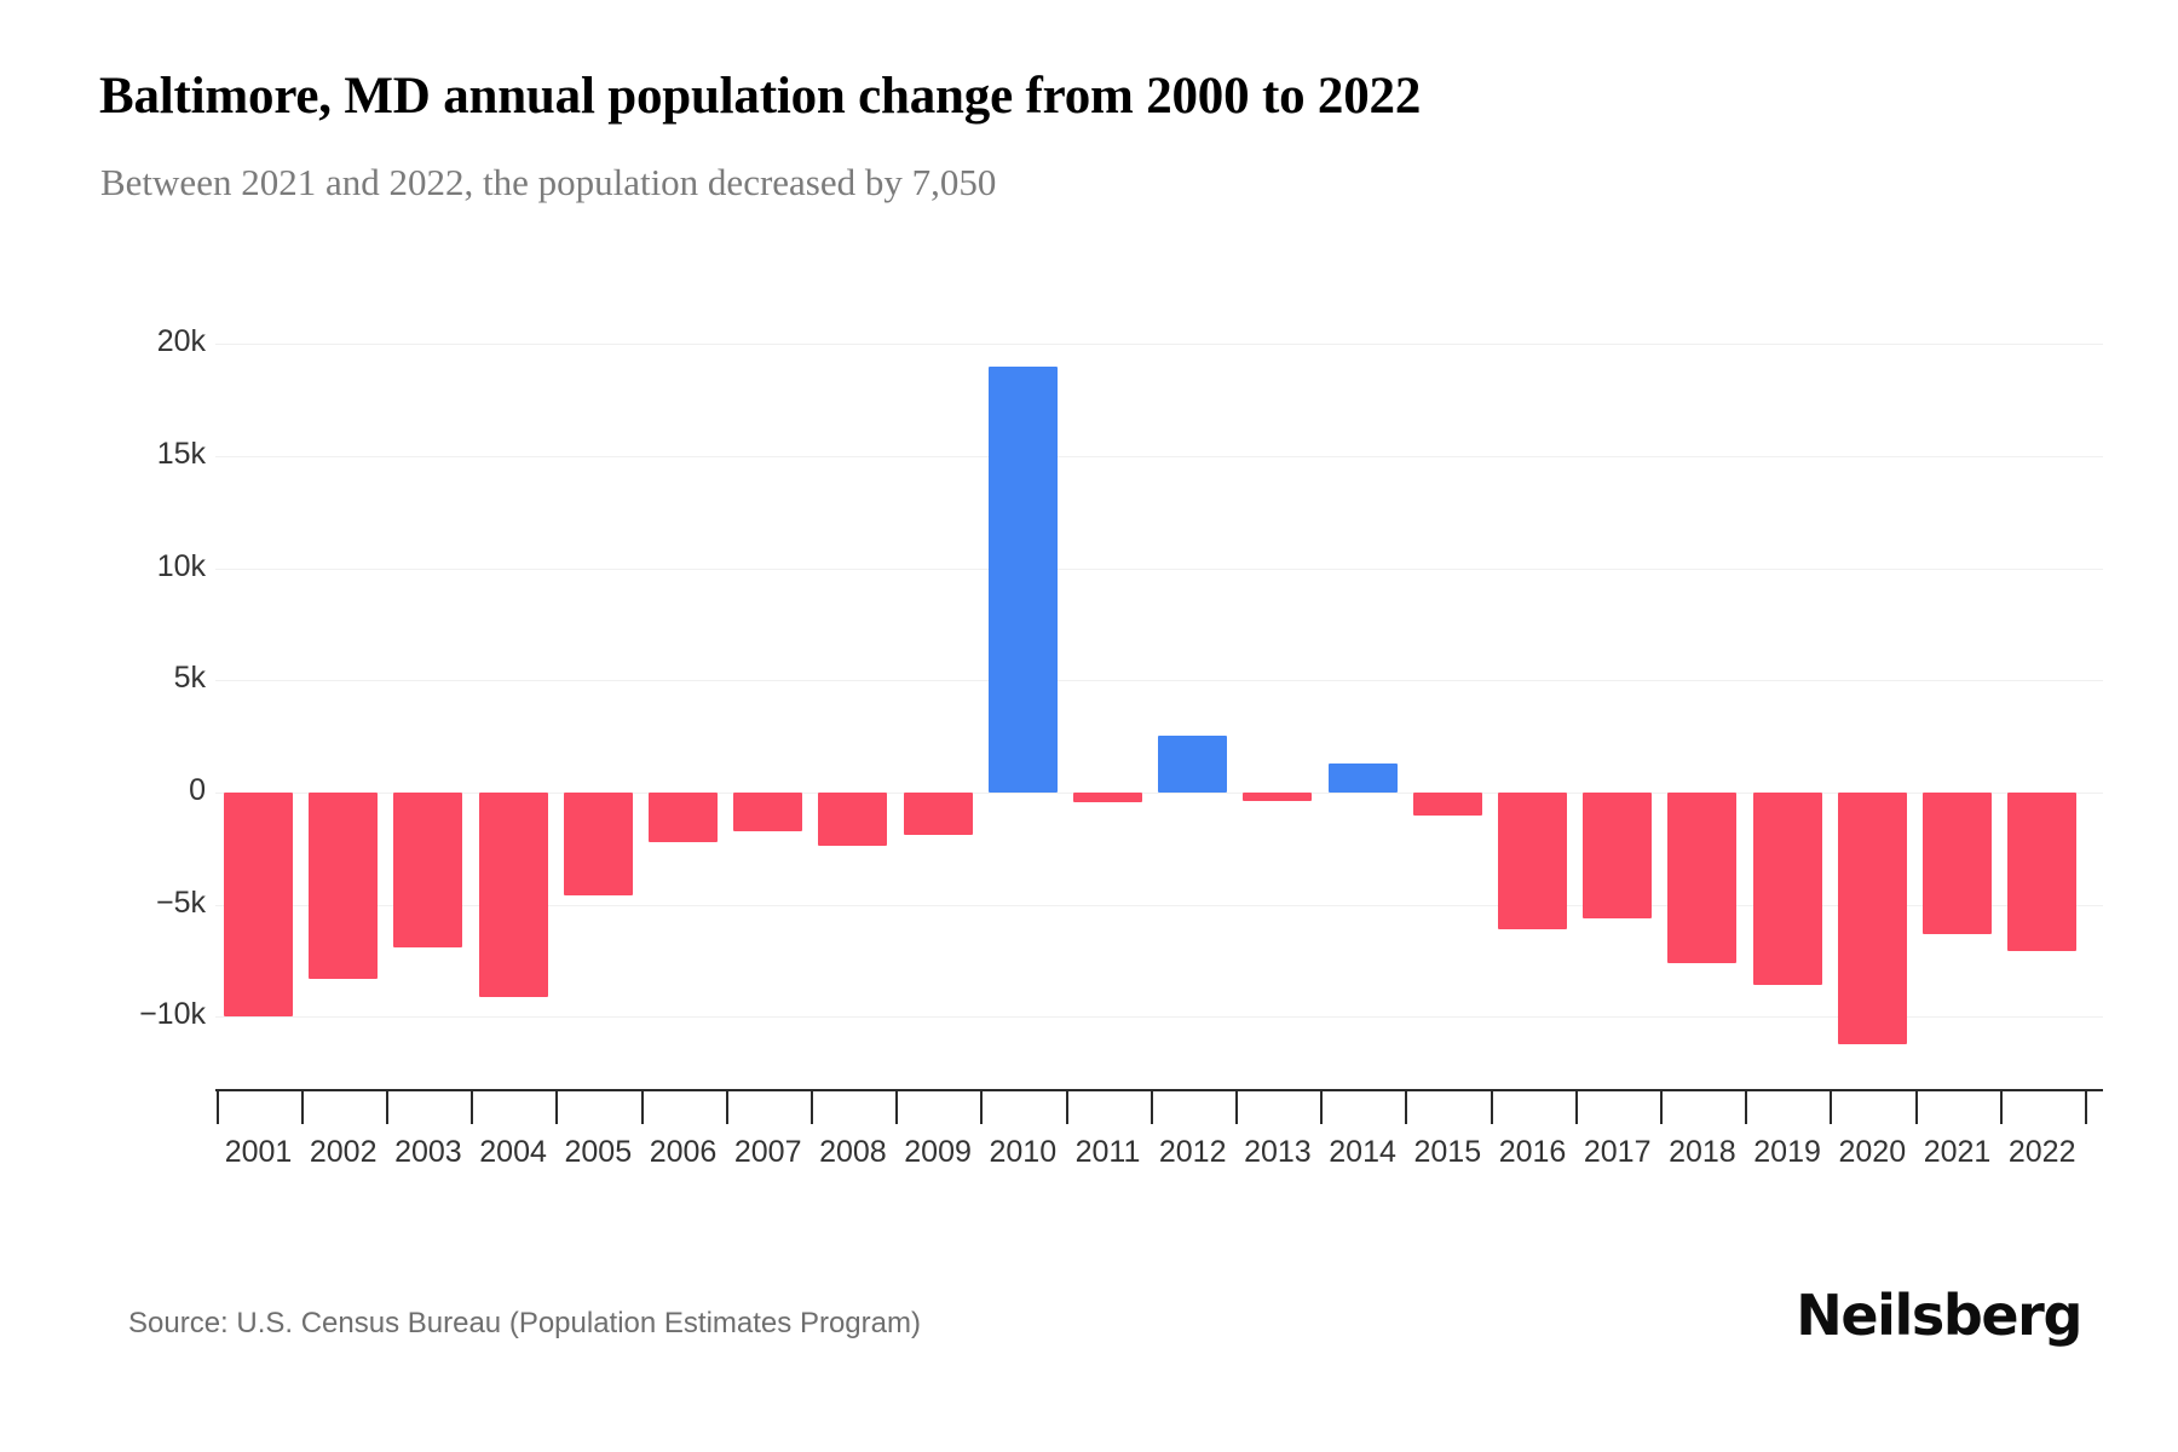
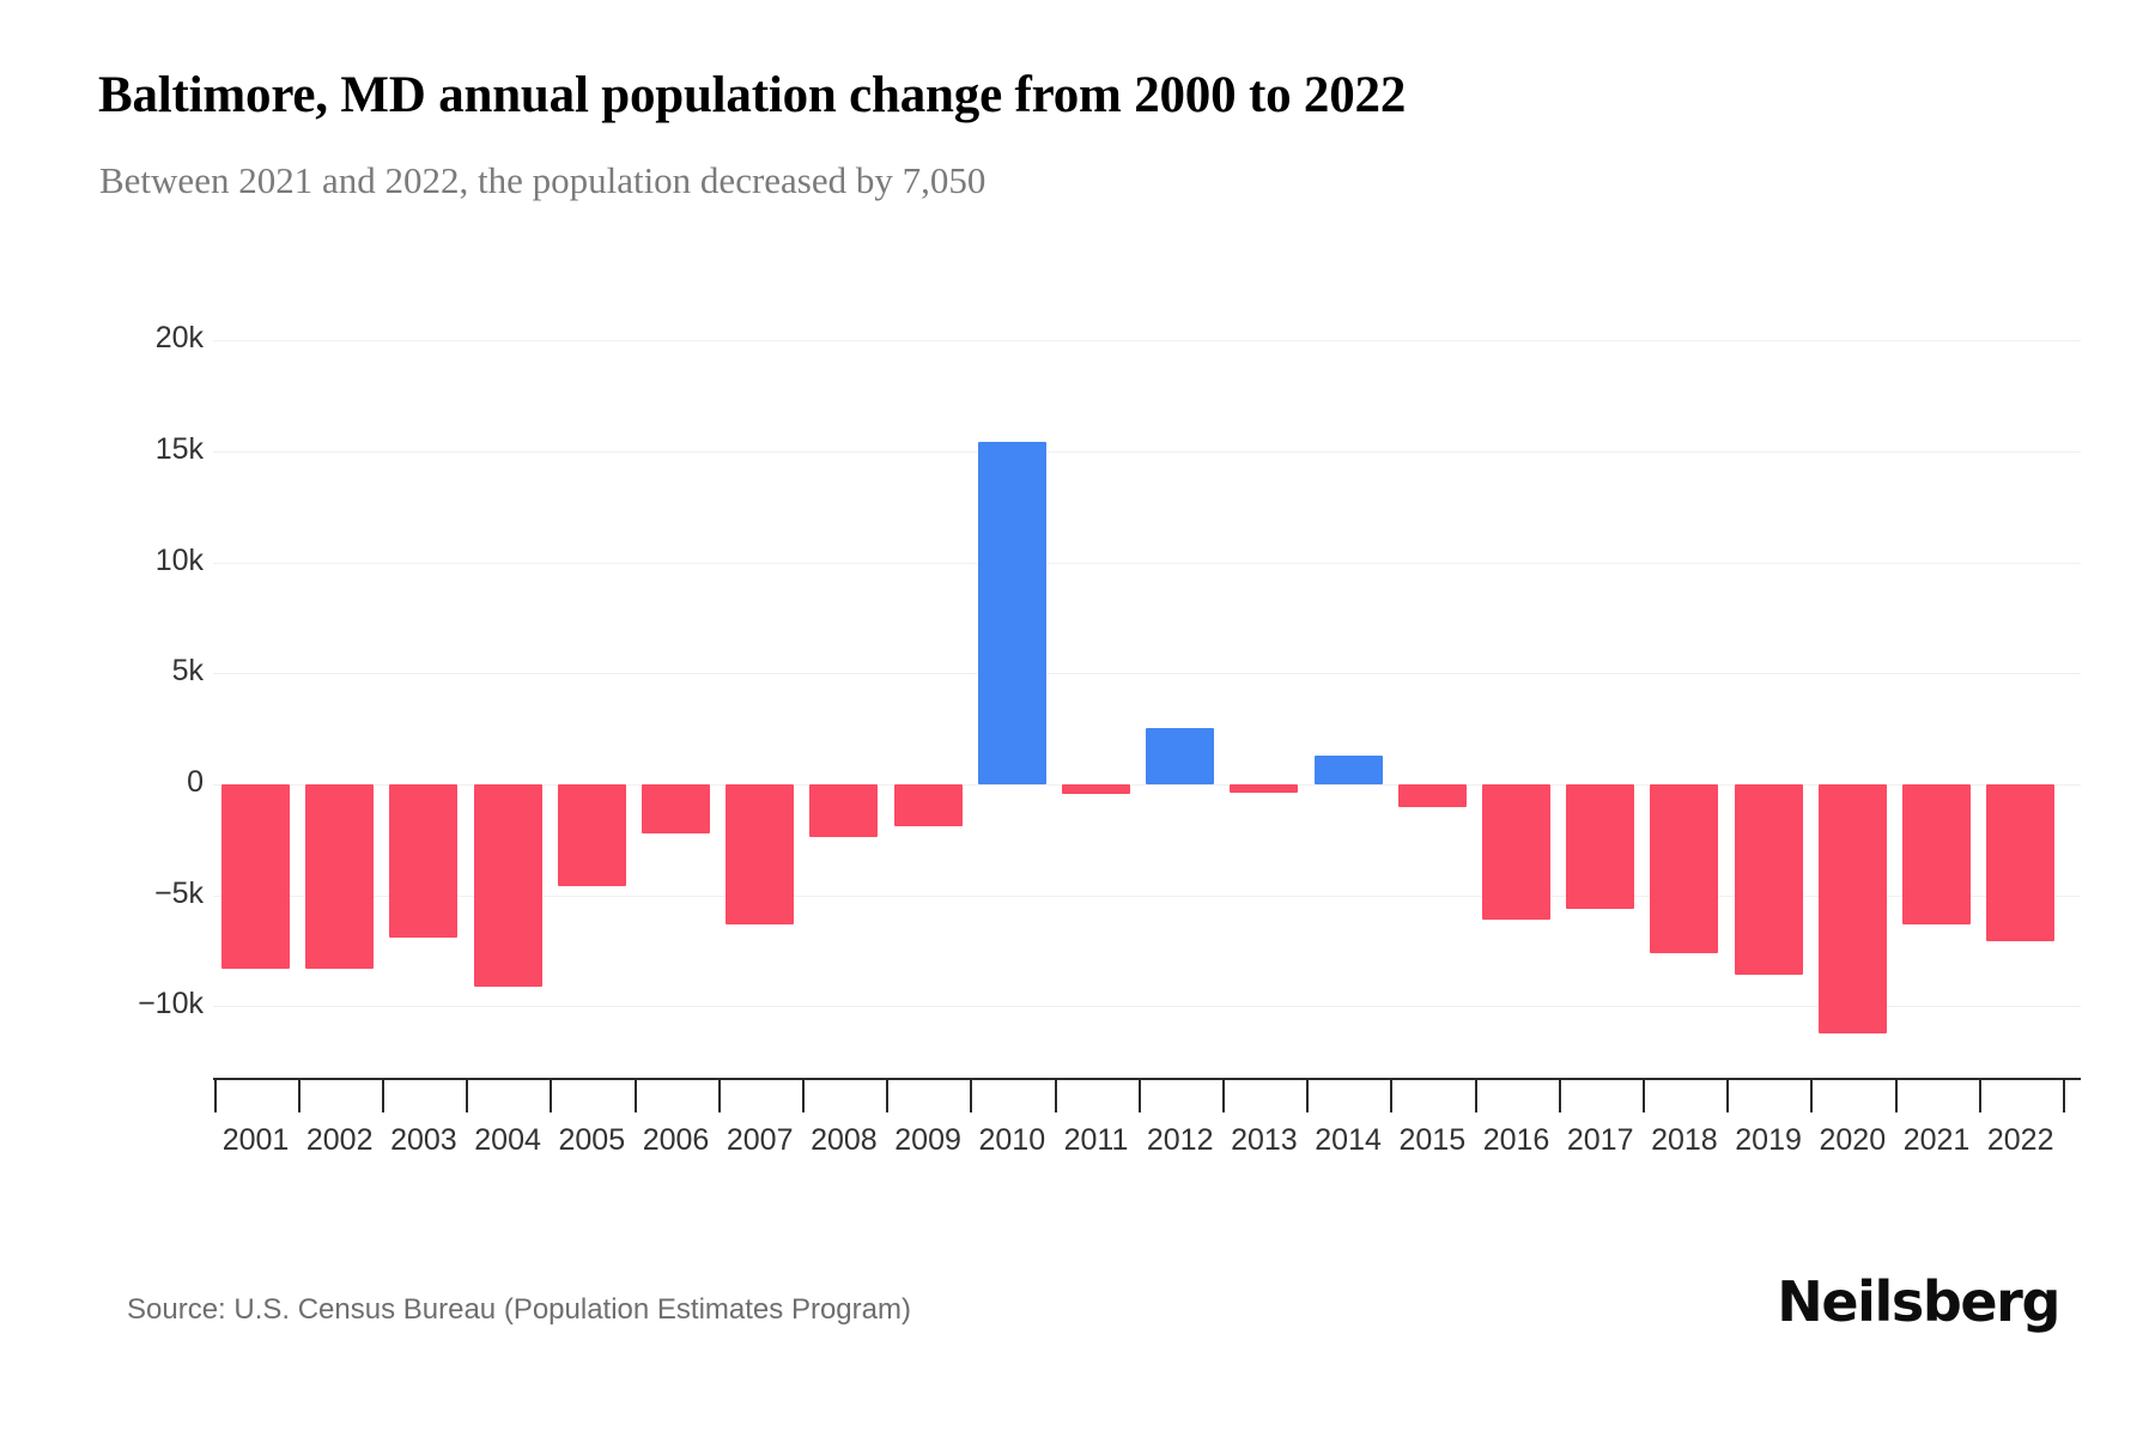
2001: -10.0k -> -8.3k
2007: -1.8k -> -6.3k
2010: 19.0k -> 15.4k
